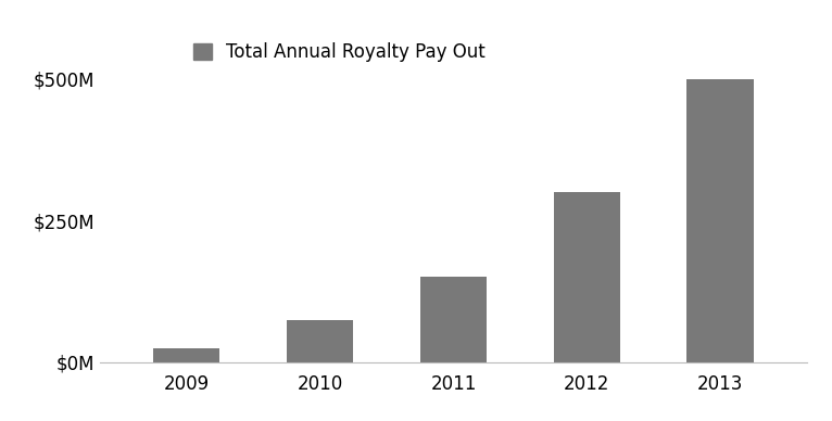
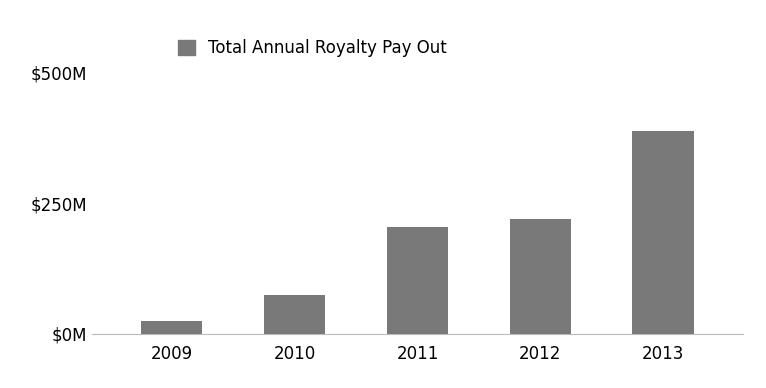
2011: $150M -> $204M
2012: $300M -> $220M
2013: $500M -> $388M
